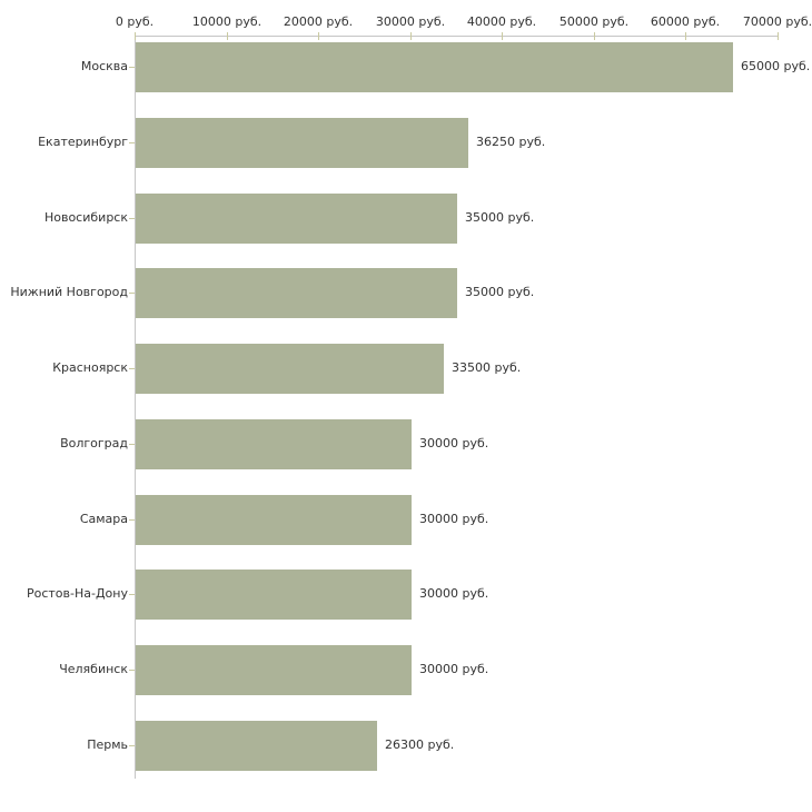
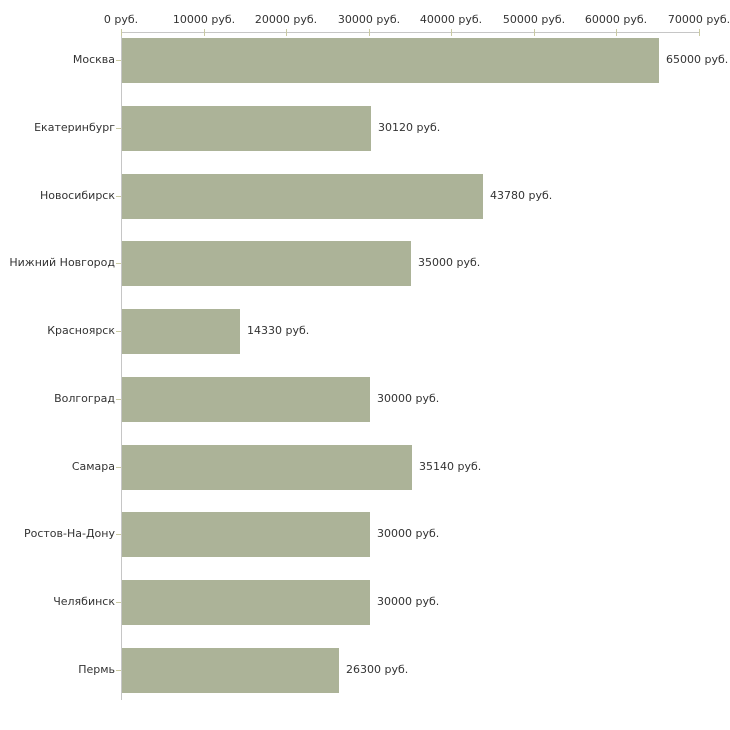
Екатеринбург: 36250 -> 30120
Новосибирск: 35000 -> 43780
Красноярск: 33500 -> 14330
Самара: 30000 -> 35140
